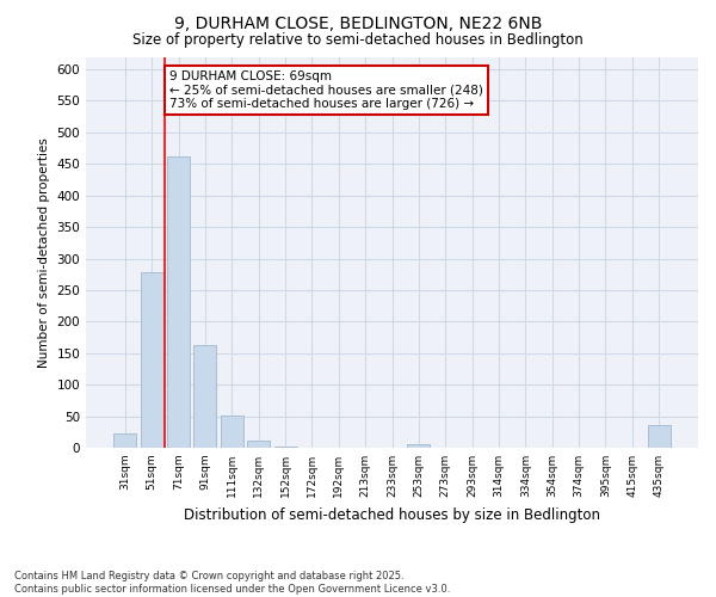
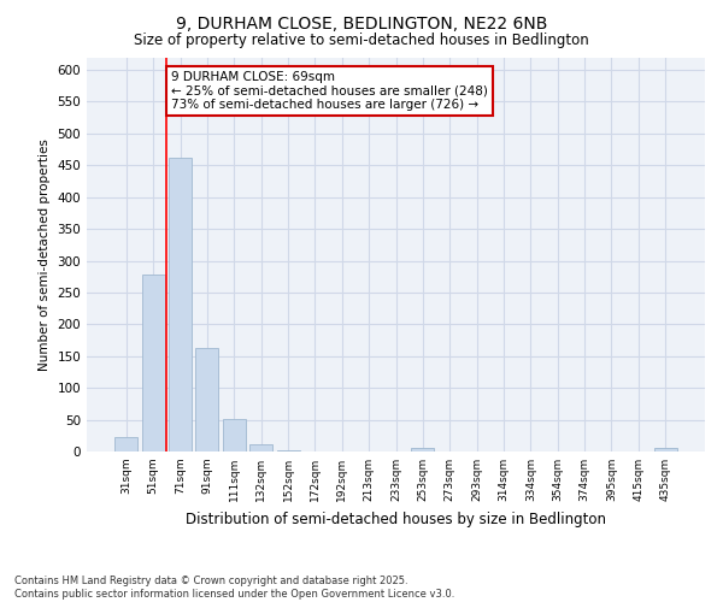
435sqm: 36 -> 5
